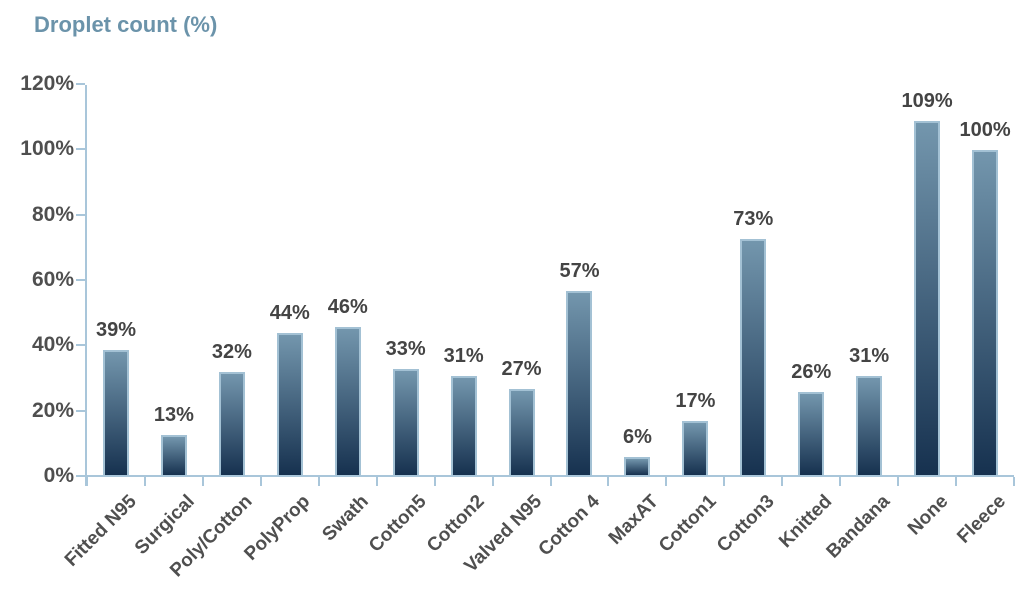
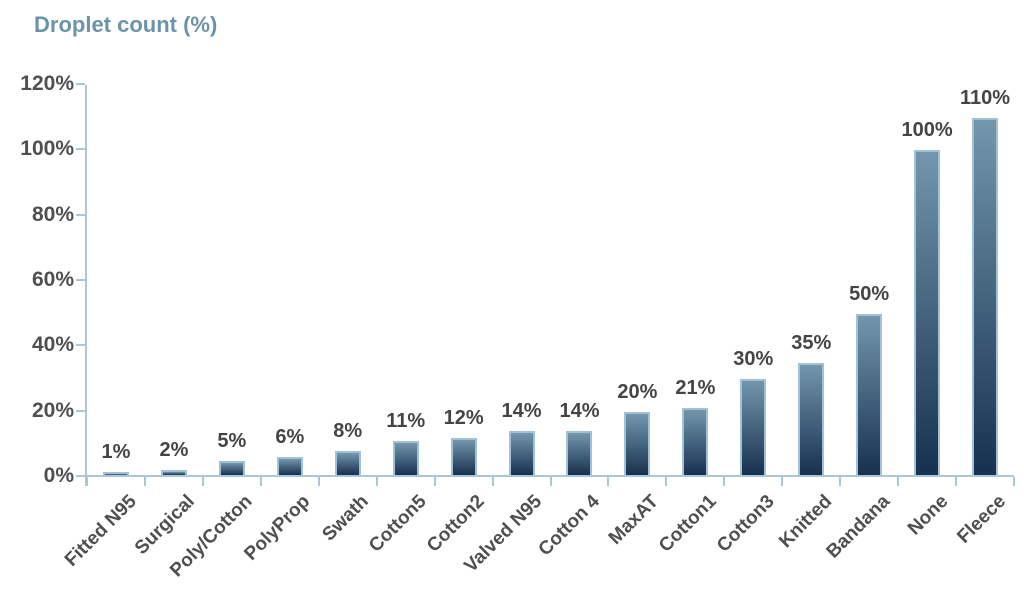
Fitted N95: 39% -> 1%
Surgical: 13% -> 2%
Poly/Cotton: 32% -> 5%
PolyProp: 44% -> 6%
Swath: 46% -> 8%
Cotton5: 33% -> 11%
Cotton2: 31% -> 12%
Valved N95: 27% -> 14%
Cotton 4: 57% -> 14%
MaxAT: 6% -> 20%
Cotton1: 17% -> 21%
Cotton3: 73% -> 30%
Knitted: 26% -> 35%
Bandana: 31% -> 50%
None: 109% -> 100%
Fleece: 100% -> 110%
